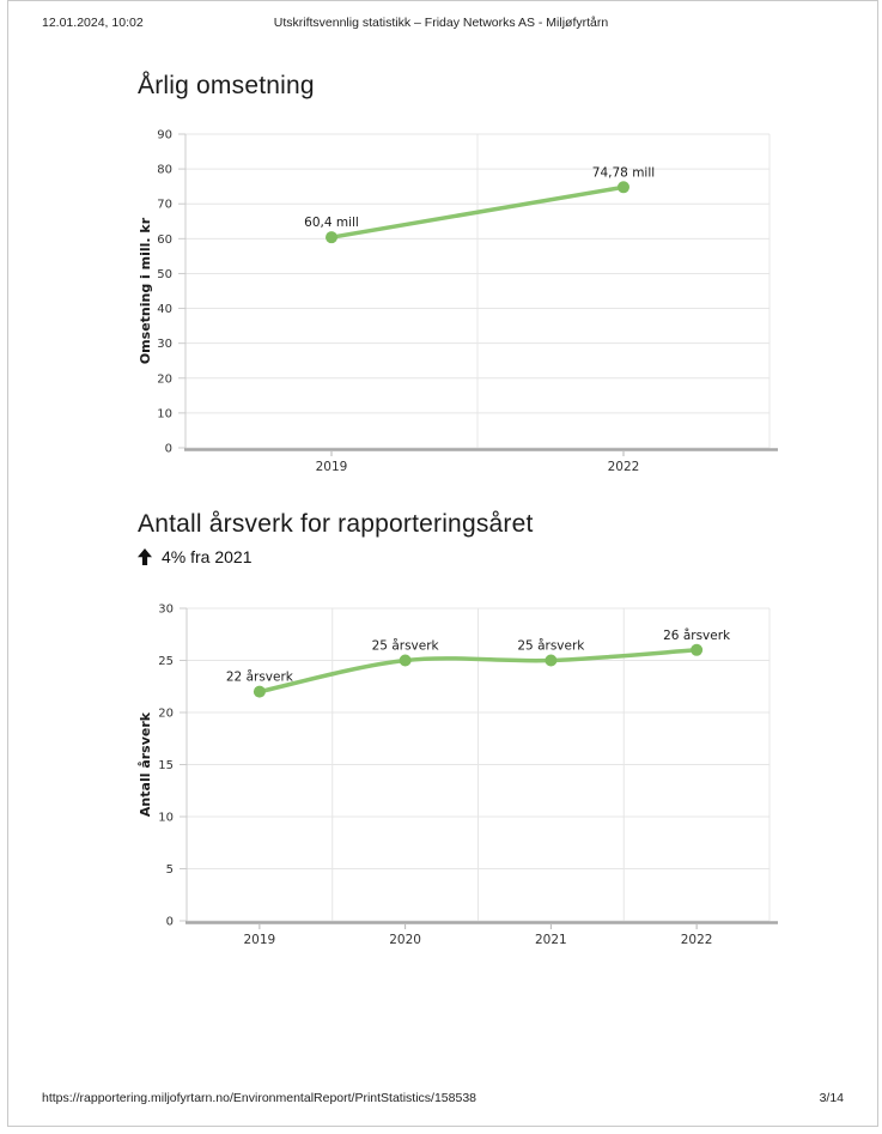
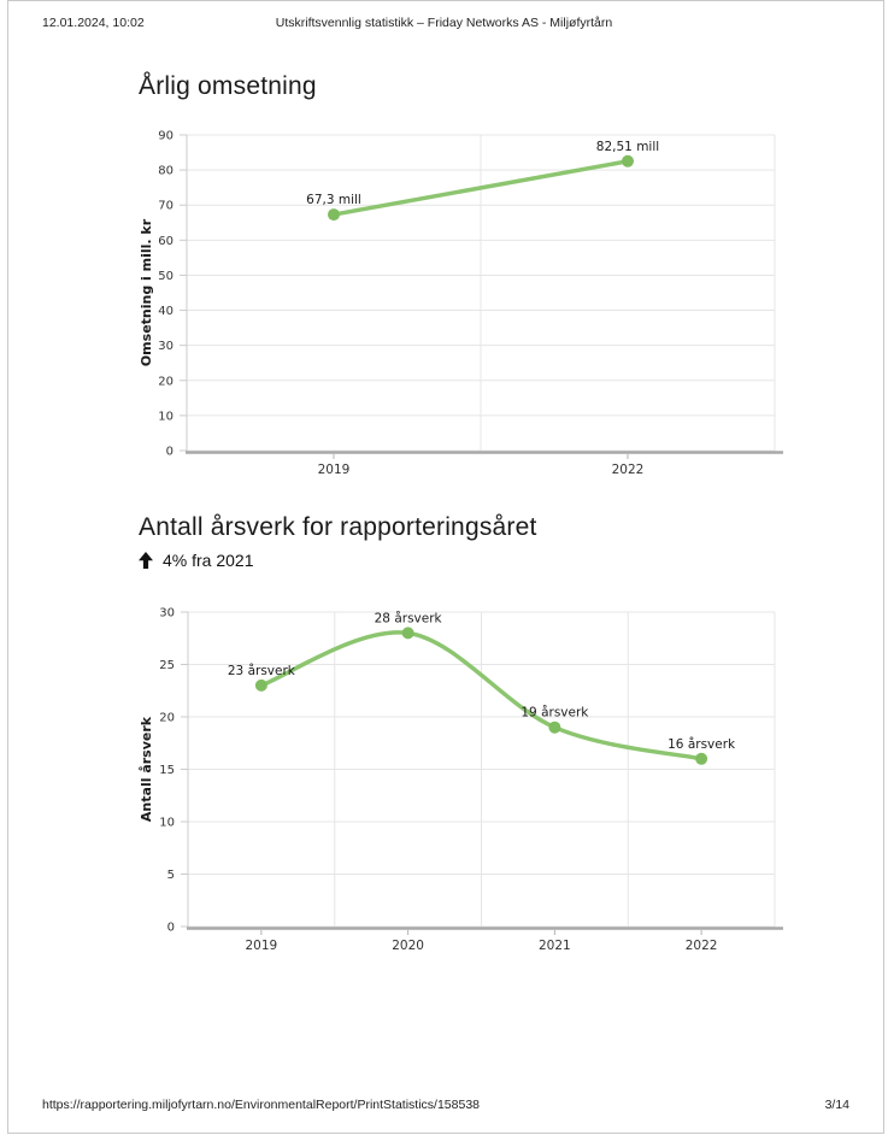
Årlig omsetning/2019: 60,4 -> 67,3
Årlig omsetning/2022: 74,78 -> 82,51
Antall årsverk for rapporteringsåret/2019: 22 -> 23
Antall årsverk for rapporteringsåret/2020: 25 -> 28
Antall årsverk for rapporteringsåret/2021: 25 -> 19
Antall årsverk for rapporteringsåret/2022: 26 -> 16
